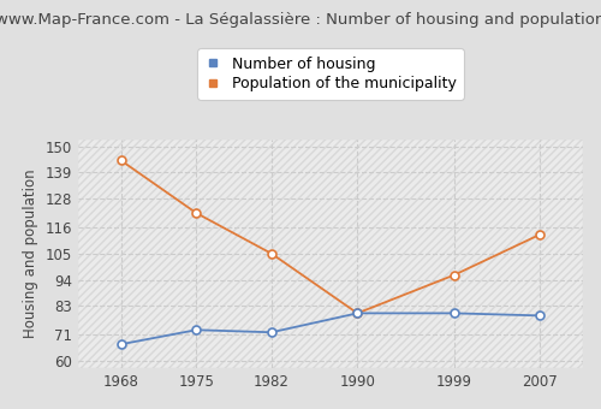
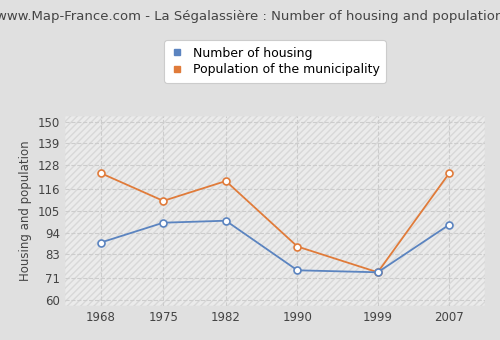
Number of housing/1968: 67 -> 89
Population of the municipality/1968: 144 -> 124
Number of housing/1975: 73 -> 99
Population of the municipality/1975: 122 -> 110
Number of housing/1982: 72 -> 100
Population of the municipality/1982: 105 -> 120
Number of housing/1990: 80 -> 75
Population of the municipality/1990: 80 -> 87
Number of housing/1999: 80 -> 74
Population of the municipality/1999: 96 -> 74
Number of housing/2007: 79 -> 98
Population of the municipality/2007: 113 -> 124
